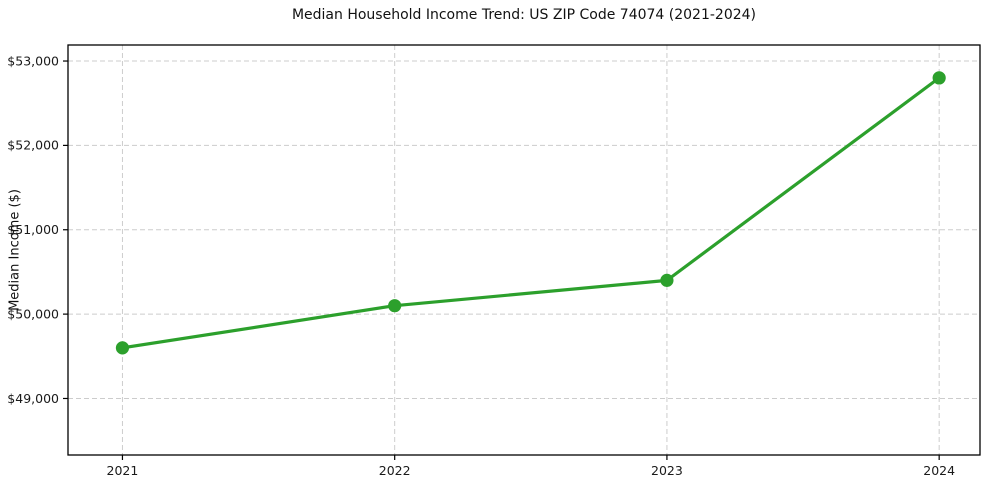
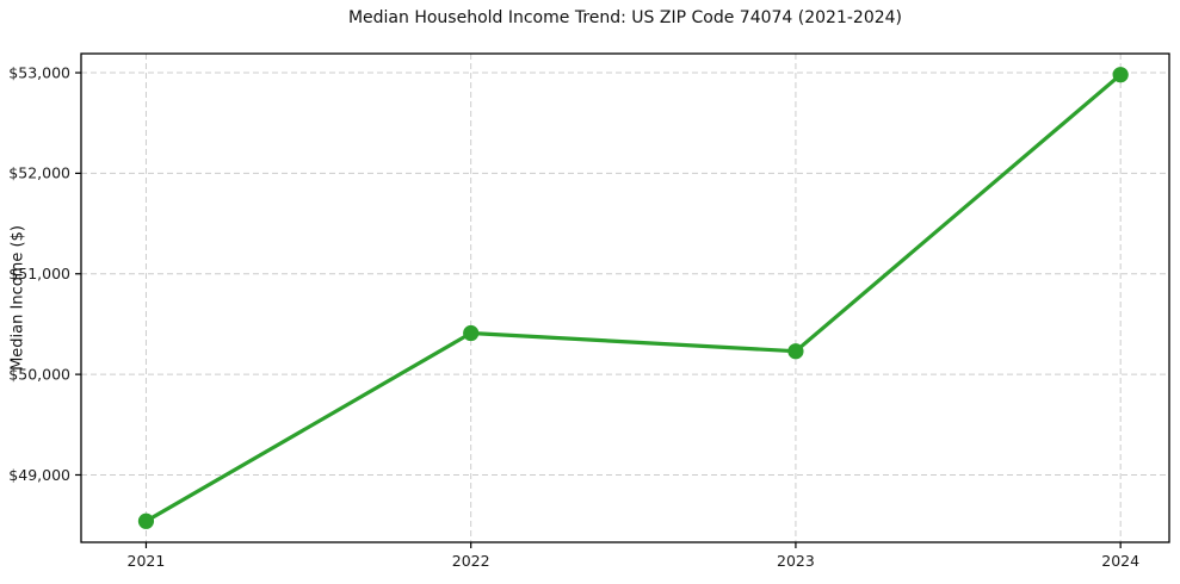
2021: $49600 -> $48500
2022: $50100 -> $50400
2023: $50400 -> $50200
2024: $52800 -> $53000
